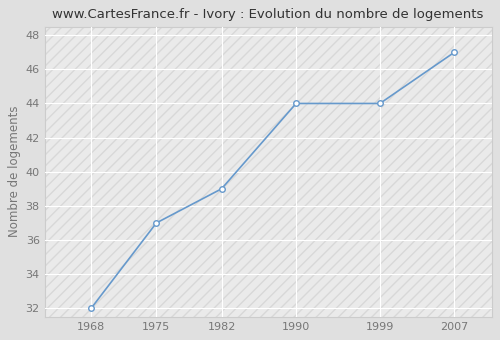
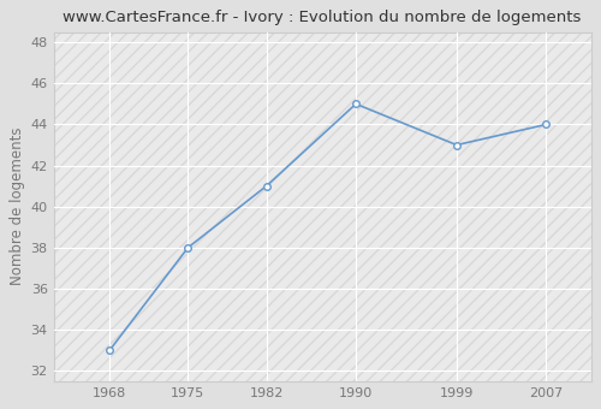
1968: 32 -> 33
1975: 37 -> 38
1982: 39 -> 41
1990: 44 -> 45
1999: 44 -> 43
2007: 47 -> 44
